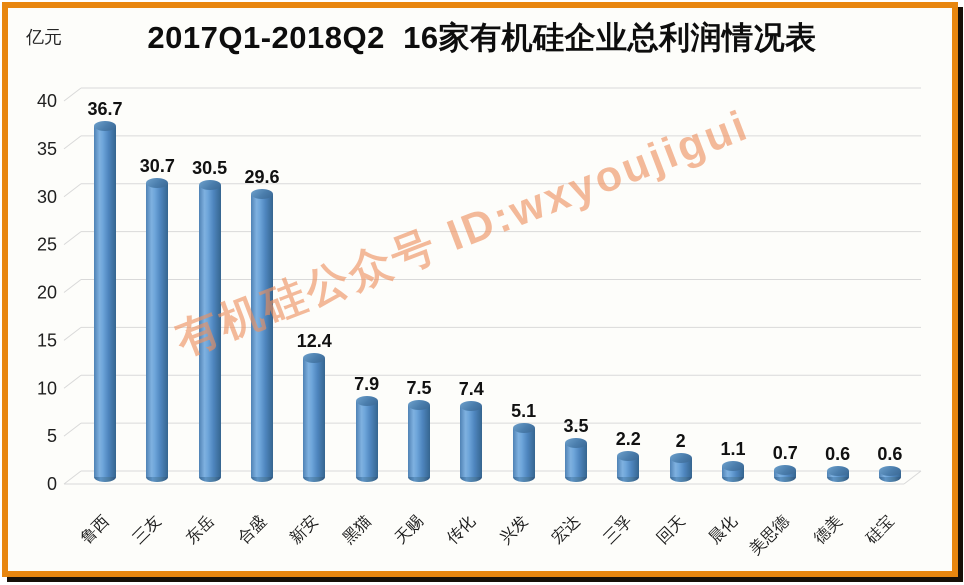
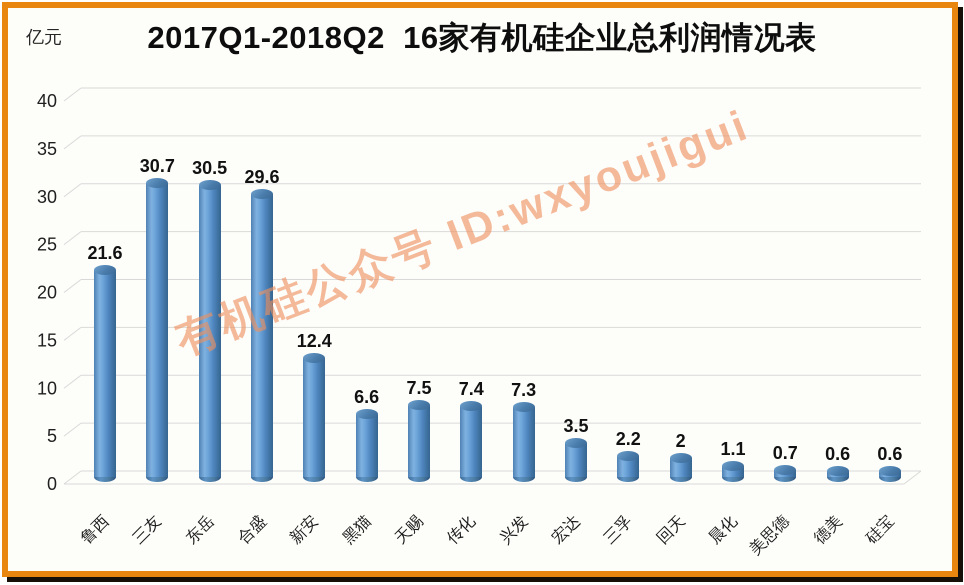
鲁西: 36.7 -> 21.6
黑猫: 7.9 -> 6.6
兴发: 5.1 -> 7.3
